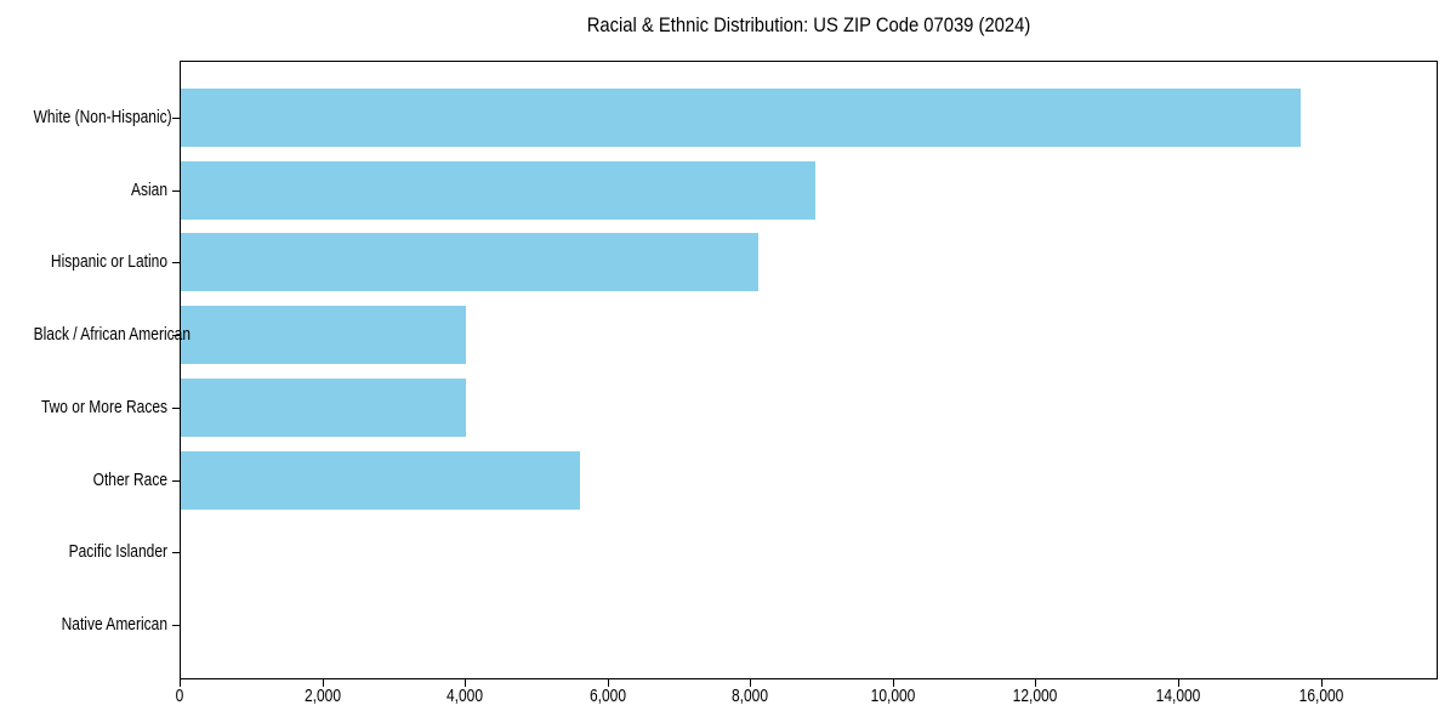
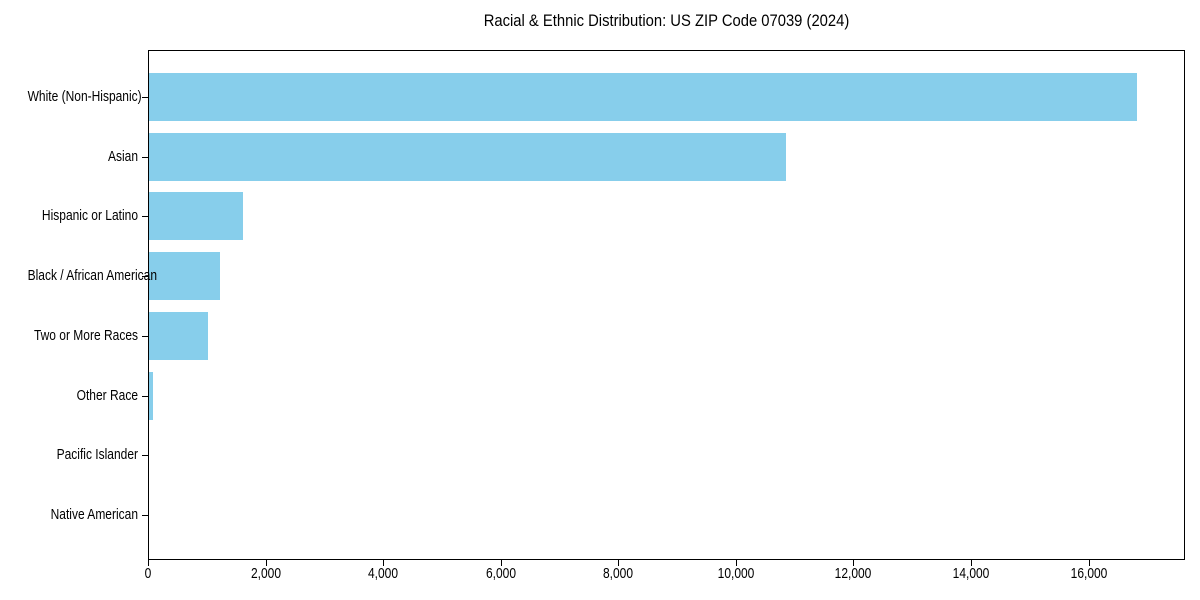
White (Non-Hispanic): 15700 -> 16800
Asian: 8900 -> 10800
Hispanic or Latino: 8100 -> 1600
Black / African American: 4000 -> 1200
Two or More Races: 4000 -> 1000
Other Race: 5600 -> 100
